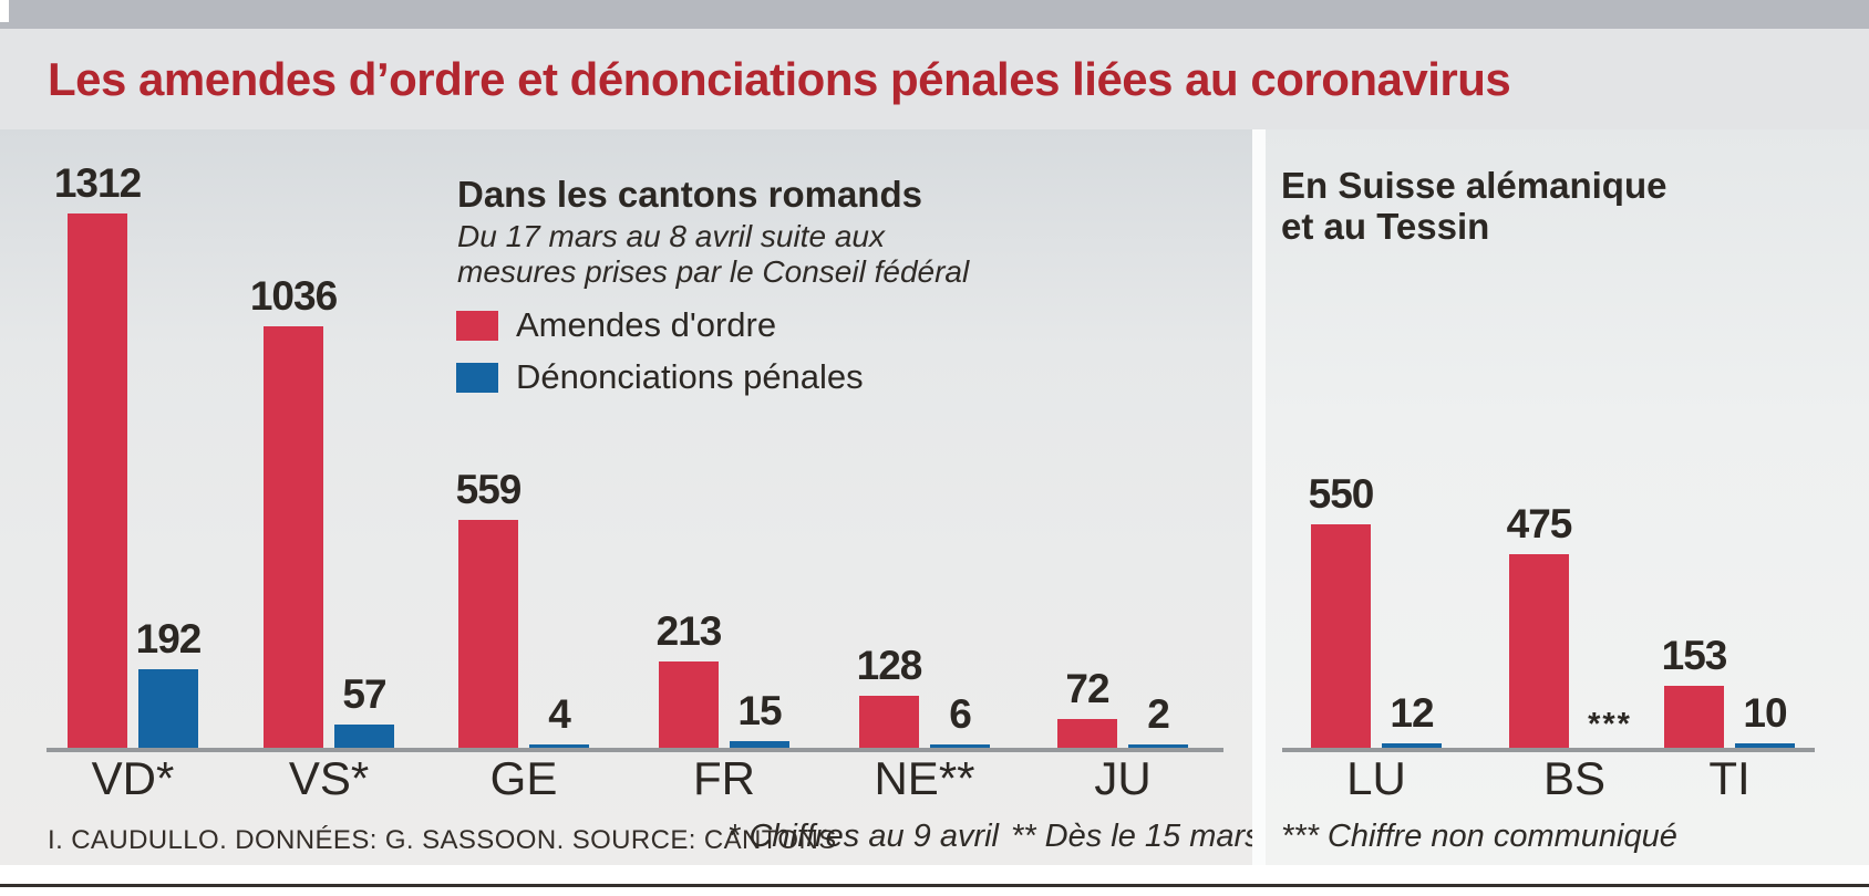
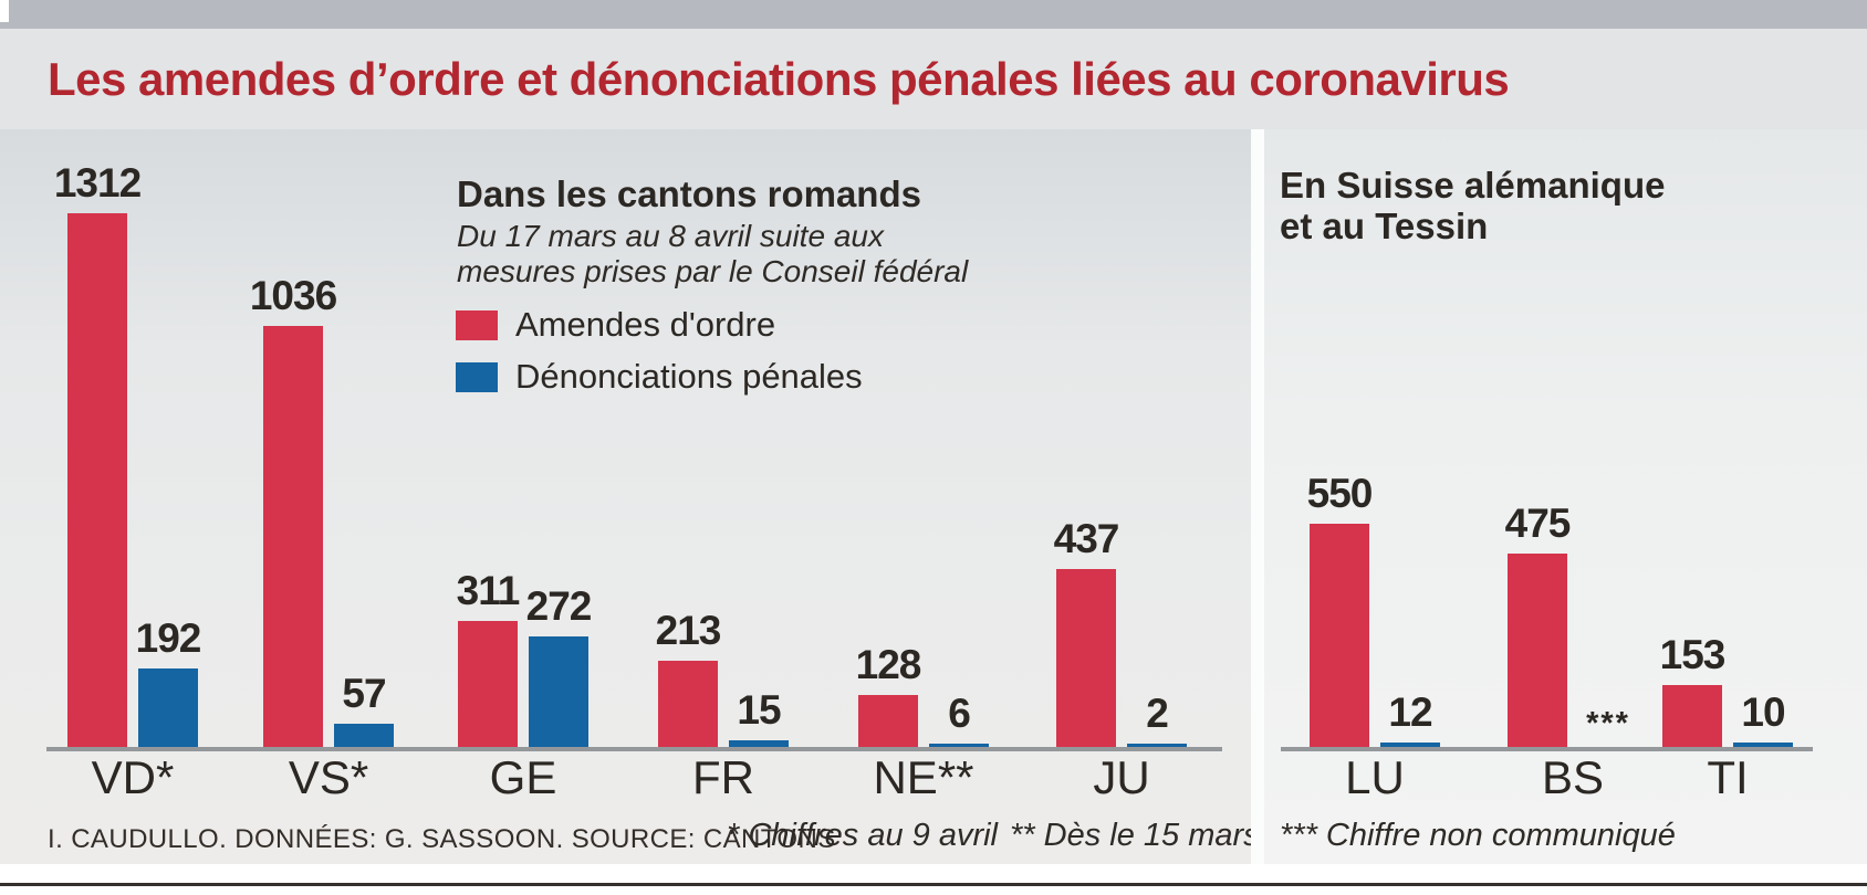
Dans les cantons romands/Amendes d'ordre/GE: 559 -> 311
Dans les cantons romands/Dénonciations pénales/GE: 4 -> 272
Dans les cantons romands/Amendes d'ordre/JU: 72 -> 437
